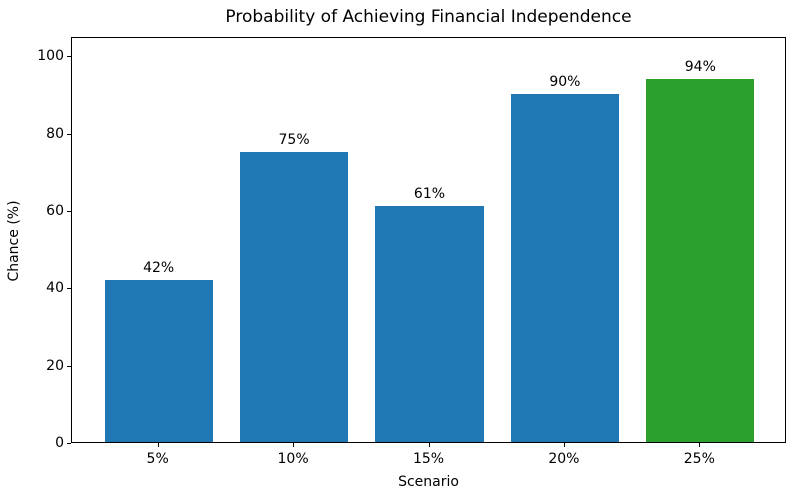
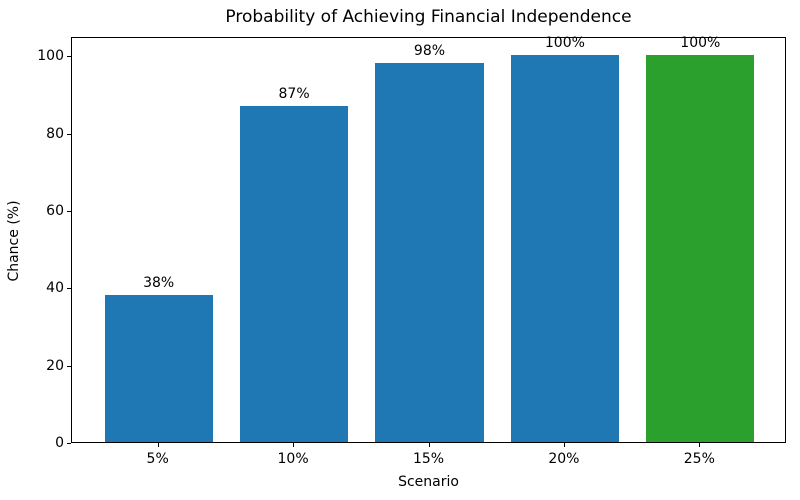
5%: 42% -> 38%
10%: 75% -> 87%
15%: 61% -> 98%
20%: 90% -> 100%
25%: 94% -> 100%
